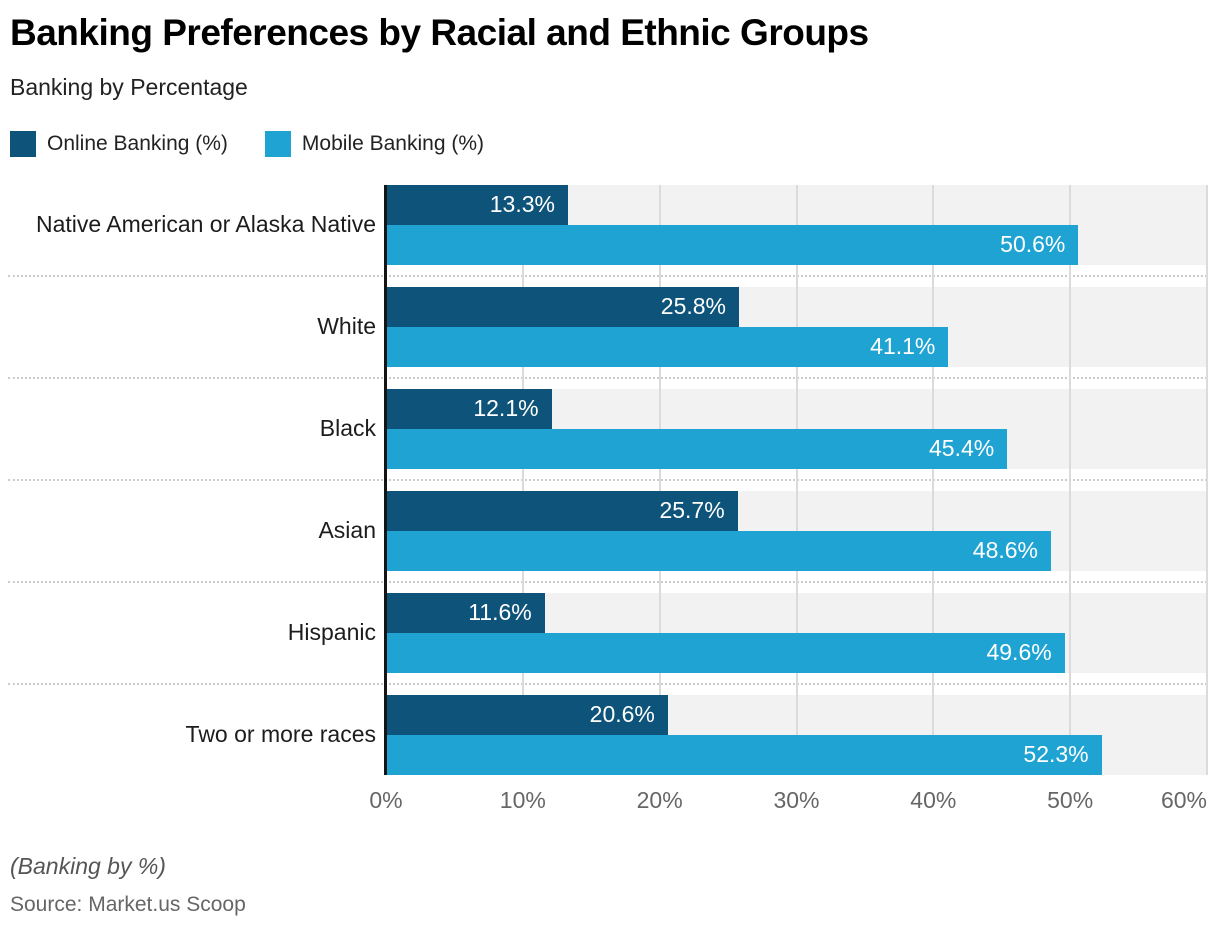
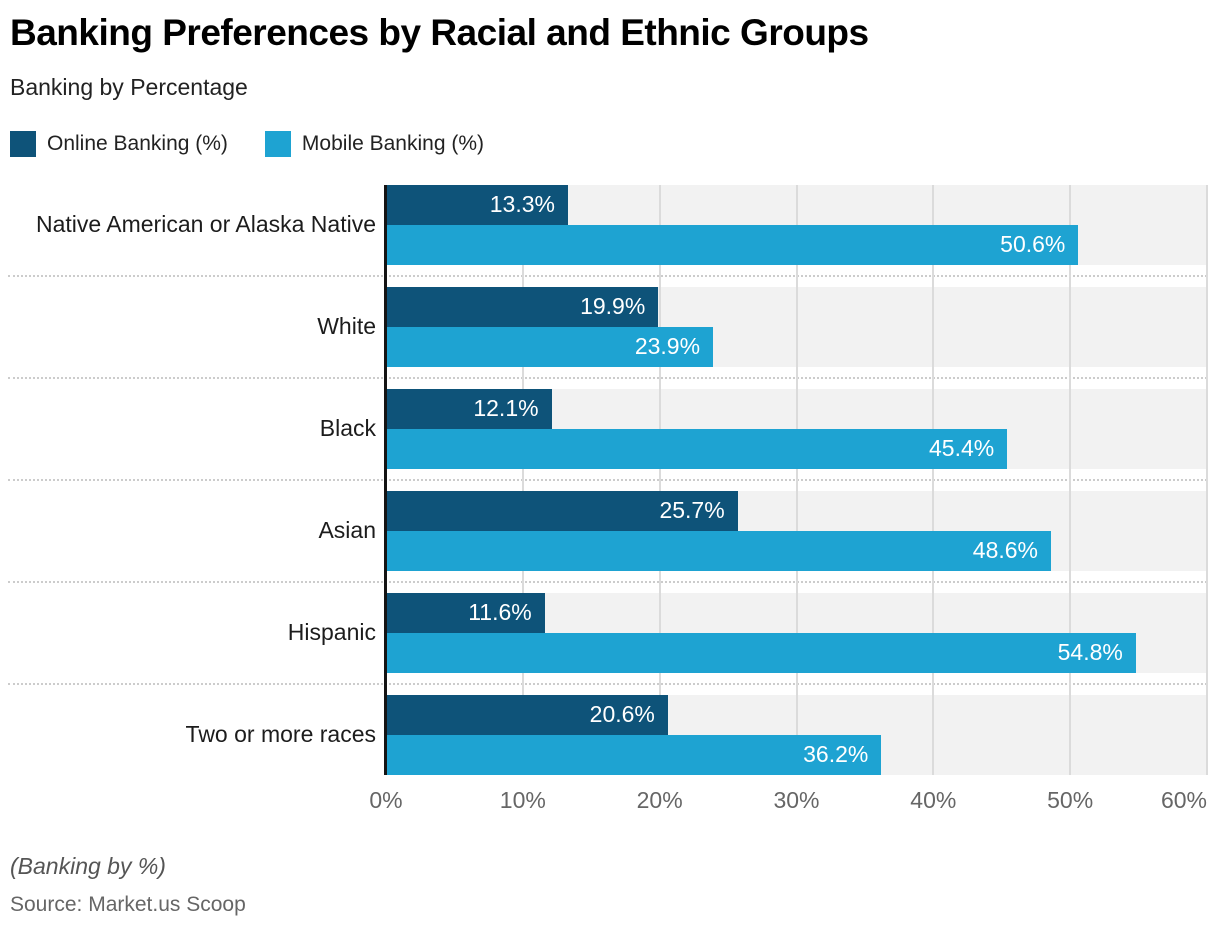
Online Banking (%)/White: 25.8% -> 19.9%
Mobile Banking (%)/White: 41.1% -> 23.9%
Mobile Banking (%)/Hispanic: 49.6% -> 54.8%
Mobile Banking (%)/Two or more races: 52.3% -> 36.2%
